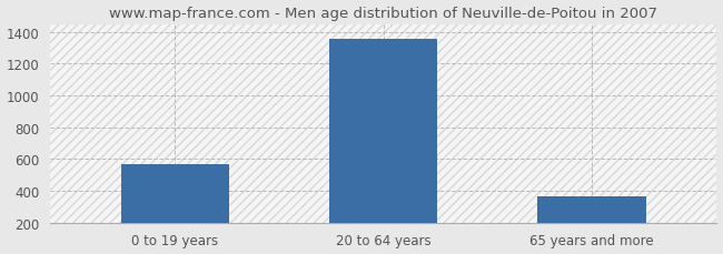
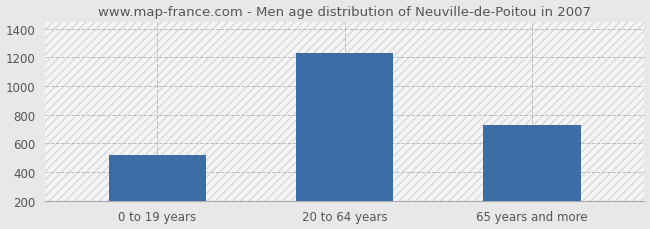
0 to 19 years: 570 -> 520
20 to 64 years: 1360 -> 1230
65 years and more: 360 -> 730
